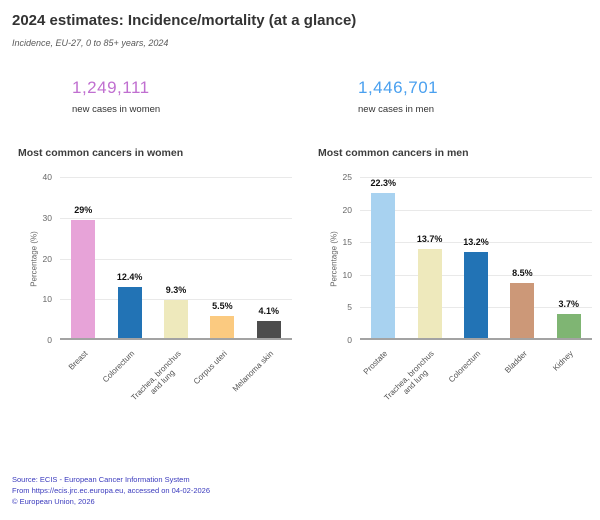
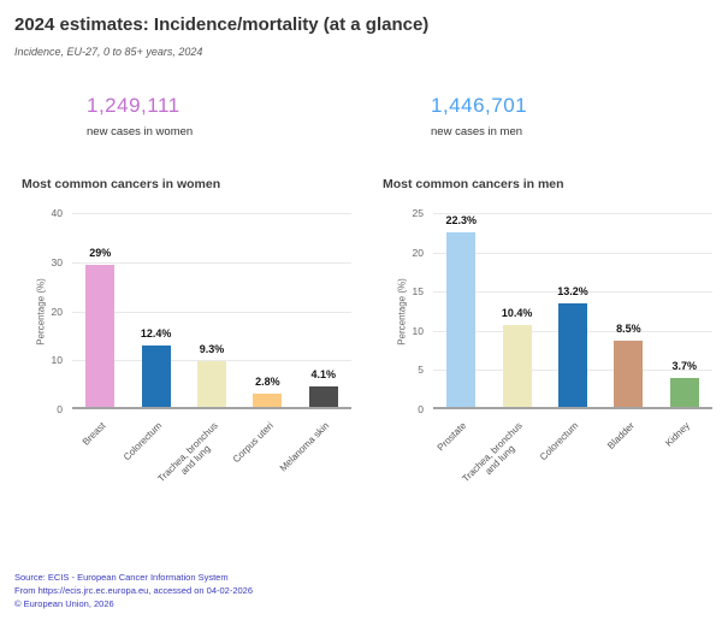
Most common cancers in women/Corpus uteri: 5.5% -> 2.8%
Most common cancers in men/Trachea, bronchus and lung: 13.7% -> 10.4%
